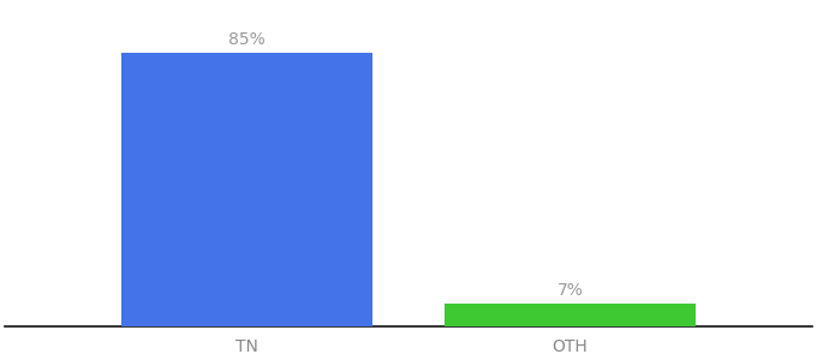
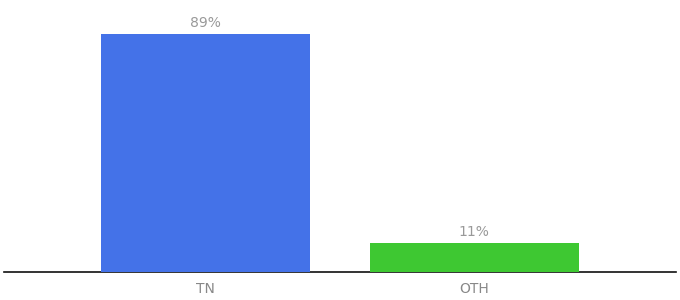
TN: 85% -> 89%
OTH: 7% -> 11%
